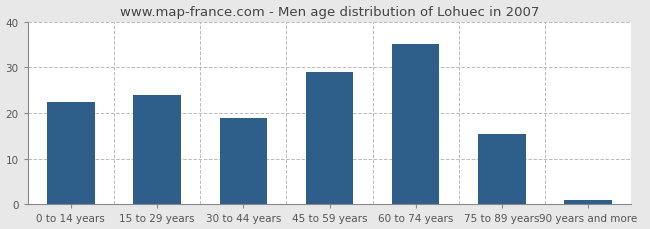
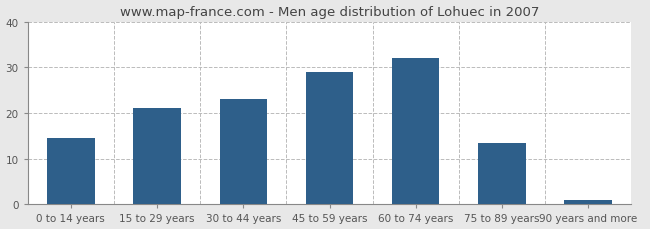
0 to 14 years: 22.5 -> 14.5
15 to 29 years: 24.0 -> 21.0
30 to 44 years: 19.0 -> 23.0
60 to 74 years: 35.0 -> 32.0
75 to 89 years: 15.5 -> 13.5
